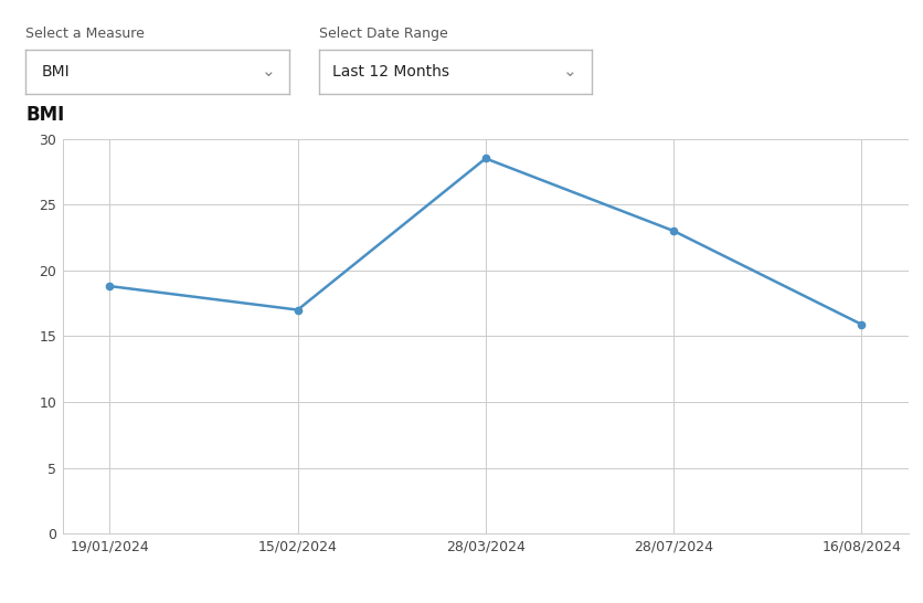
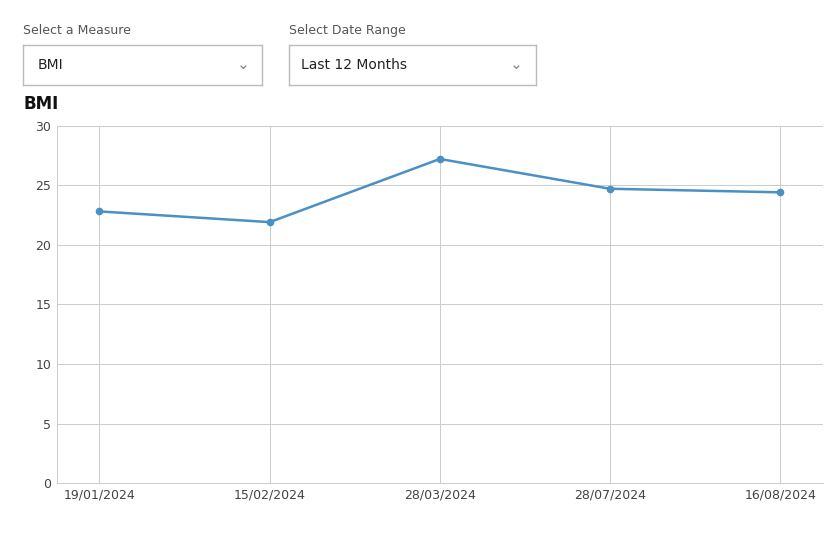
19/01/2024: 18.8 -> 22.8
15/02/2024: 17.0 -> 21.9
28/03/2024: 28.5 -> 27.2
28/07/2024: 23.0 -> 24.7
16/08/2024: 15.9 -> 24.4
